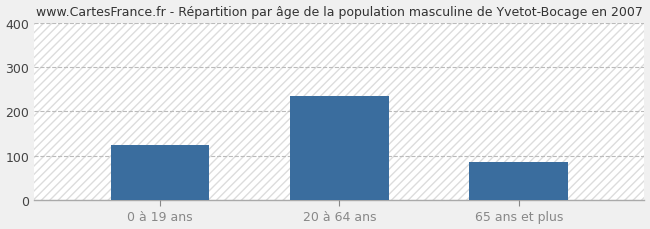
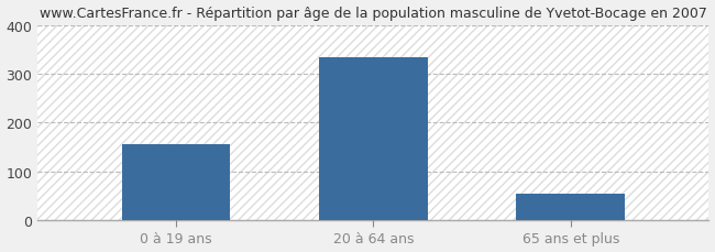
0 à 19 ans: 125 -> 157
20 à 64 ans: 235 -> 335
65 ans et plus: 85 -> 55
